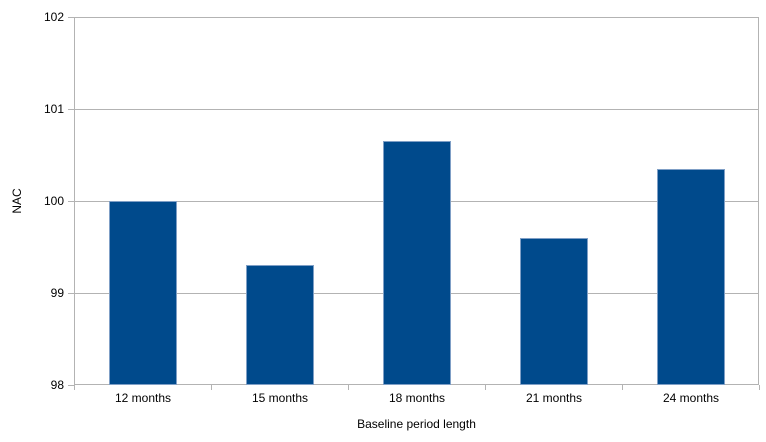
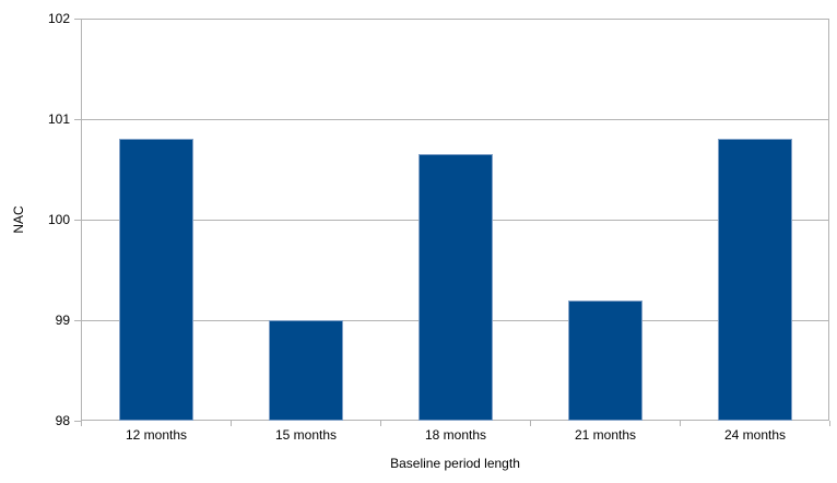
12 months: 100.0 -> 100.8
15 months: 99.3 -> 99.0
21 months: 99.6 -> 99.2
24 months: 100.3 -> 100.8
